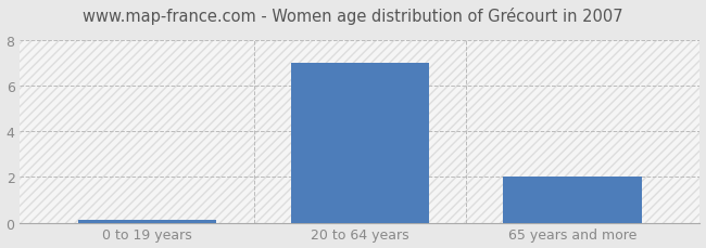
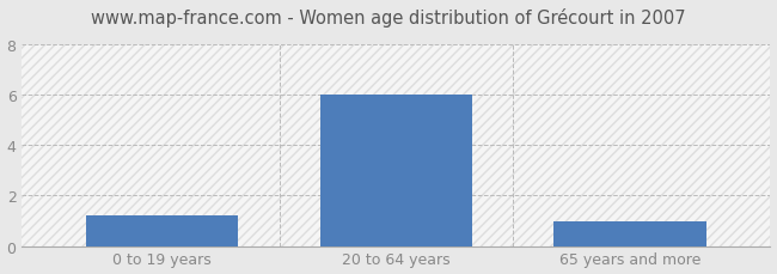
0 to 19 years: 0.1 -> 1.2
20 to 64 years: 7.0 -> 6.0
65 years and more: 2.0 -> 1.0
